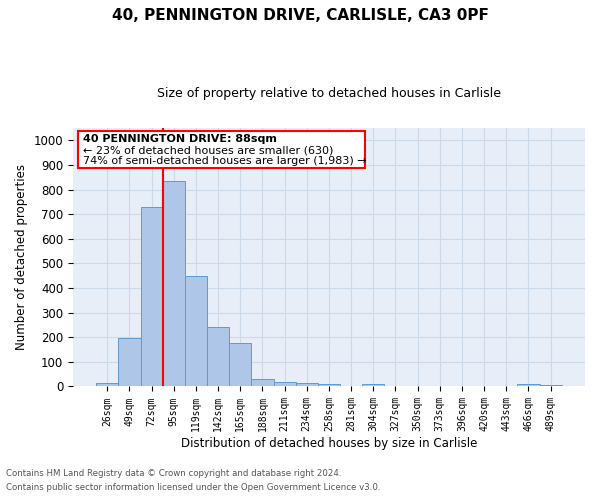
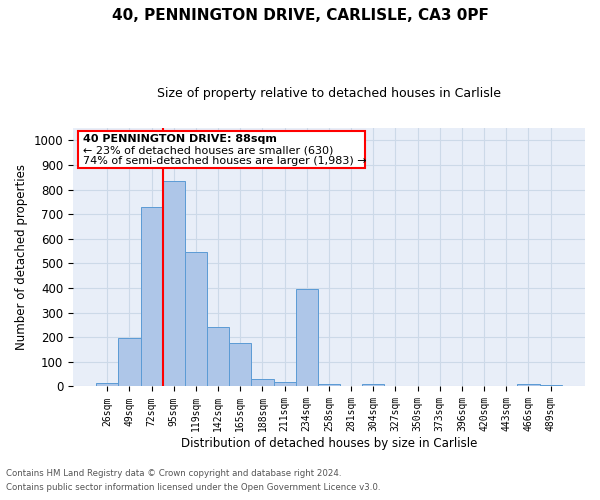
119sqm: 450 -> 545
234sqm: 15 -> 395
